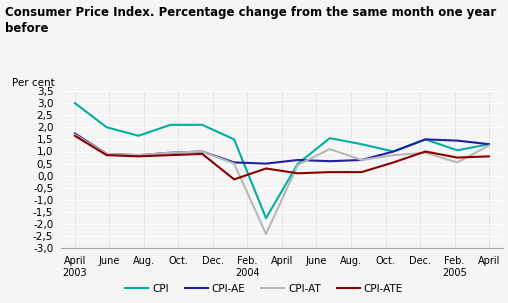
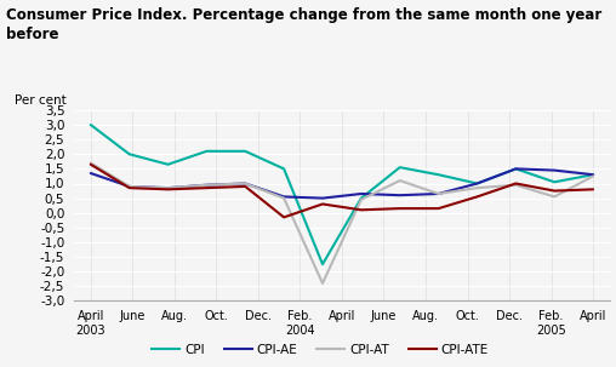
CPI-AE/April 2003: 1,75 -> 1,35
